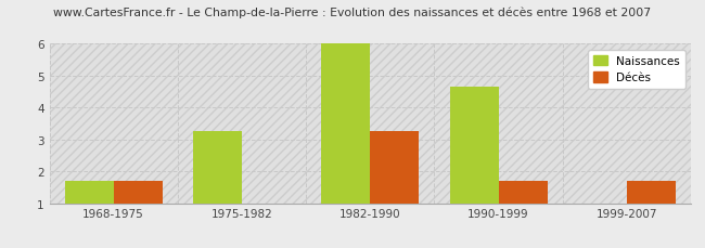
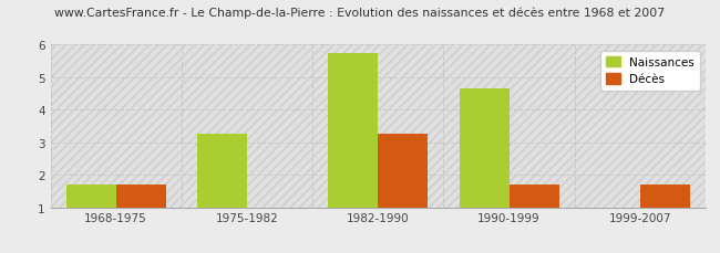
Naissances/1982-1990: 6.00 -> 5.75
